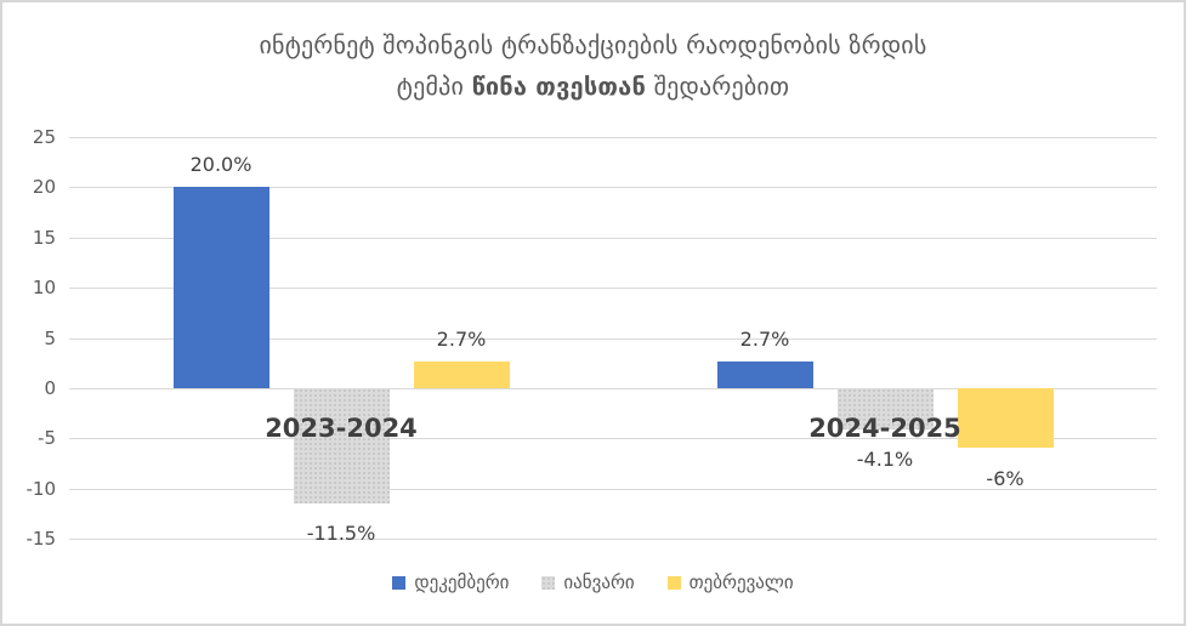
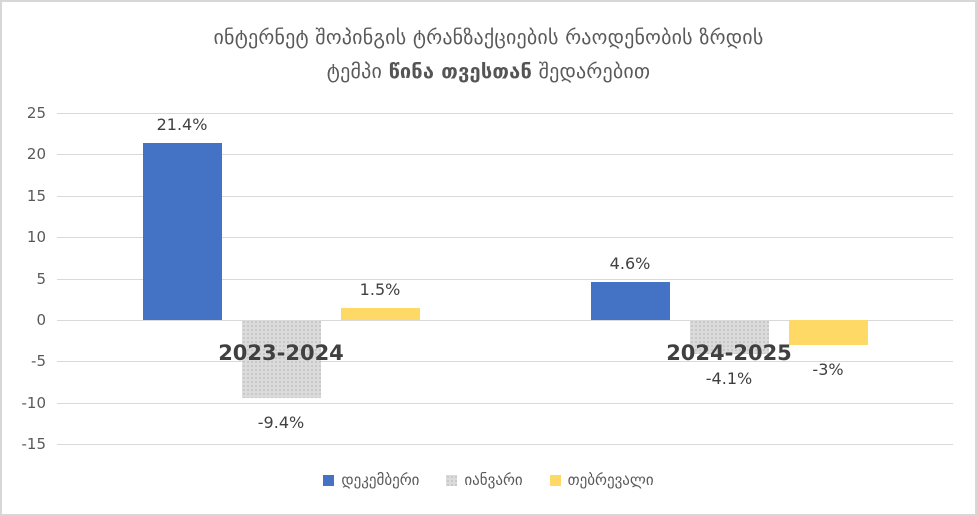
დეკემბერი/2023-2024: 20.0% -> 21.4%
იანვარი/2023-2024: -11.5% -> -9.4%
თებრევალი/2023-2024: 2.7% -> 1.5%
დეკემბერი/2024-2025: 2.7% -> 4.6%
თებრევალი/2024-2025: -6% -> -3%
